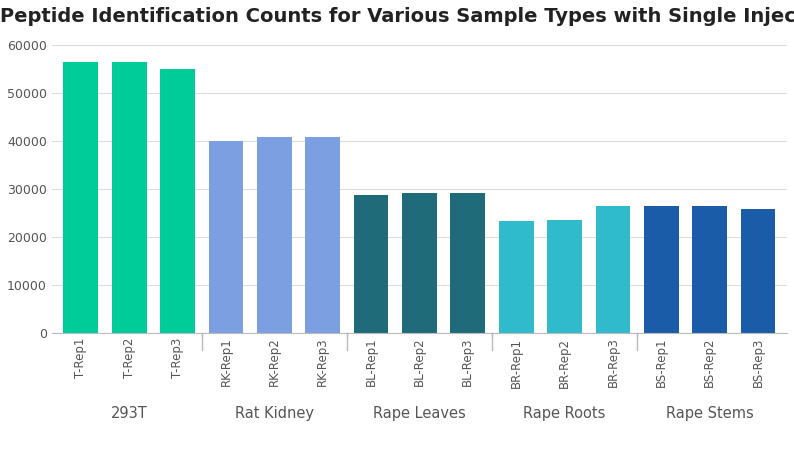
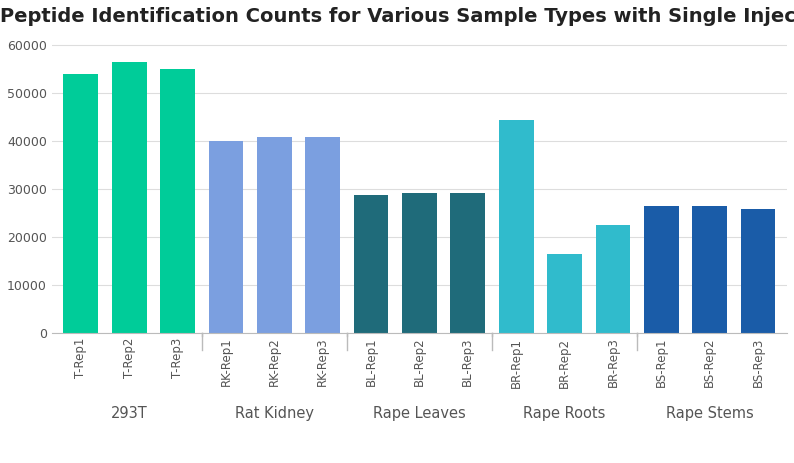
T-Rep1: 56500 -> 54000
BR-Rep1: 23400 -> 44500
BR-Rep2: 23700 -> 16500
BR-Rep3: 26500 -> 22500
